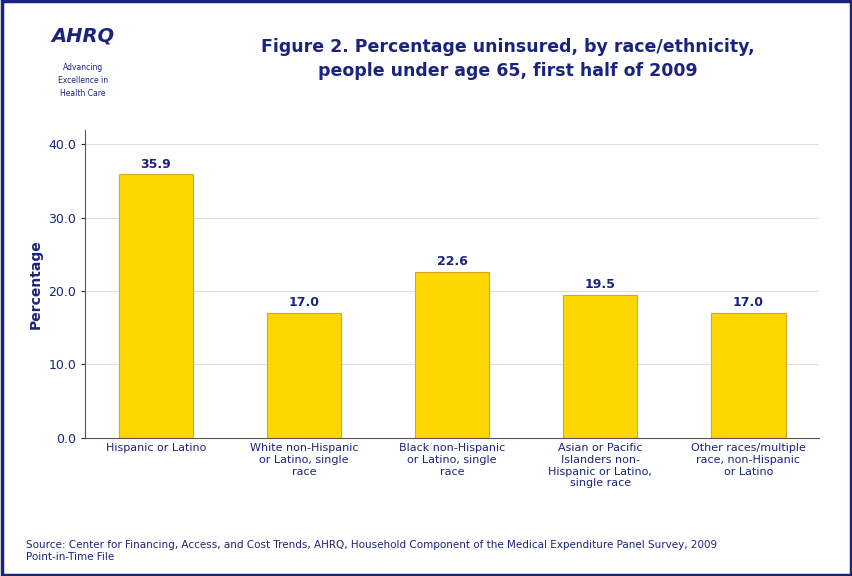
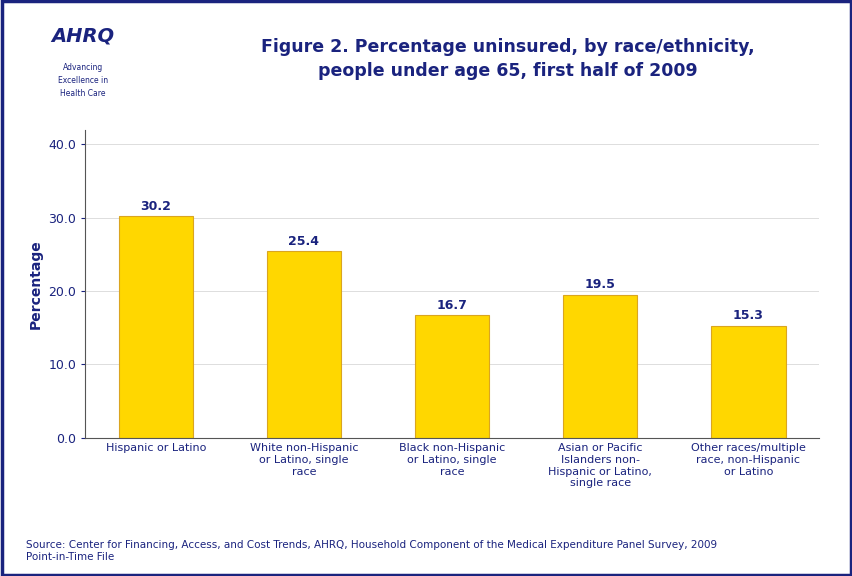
Hispanic or Latino: 35.9 -> 30.2
White non-Hispanic or Latino, single race: 17.0 -> 25.4
Black non-Hispanic or Latino, single race: 22.6 -> 16.7
Other races/multiple race, non-Hispanic or Latino: 17.0 -> 15.3
